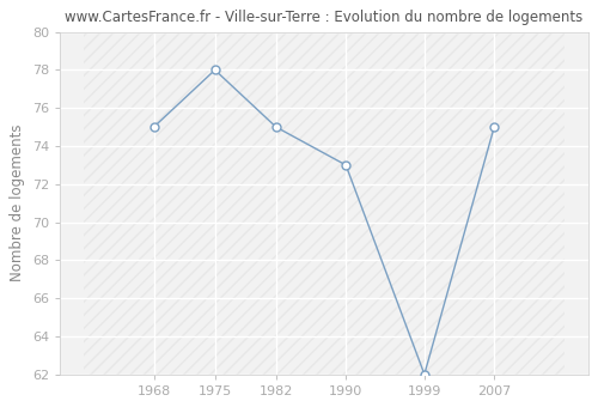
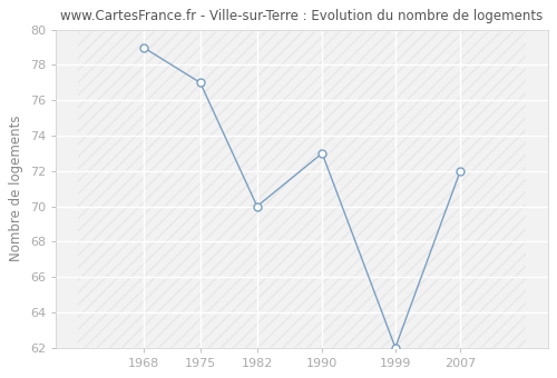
1968: 75 -> 79
1975: 78 -> 77
1982: 75 -> 70
2007: 75 -> 72
